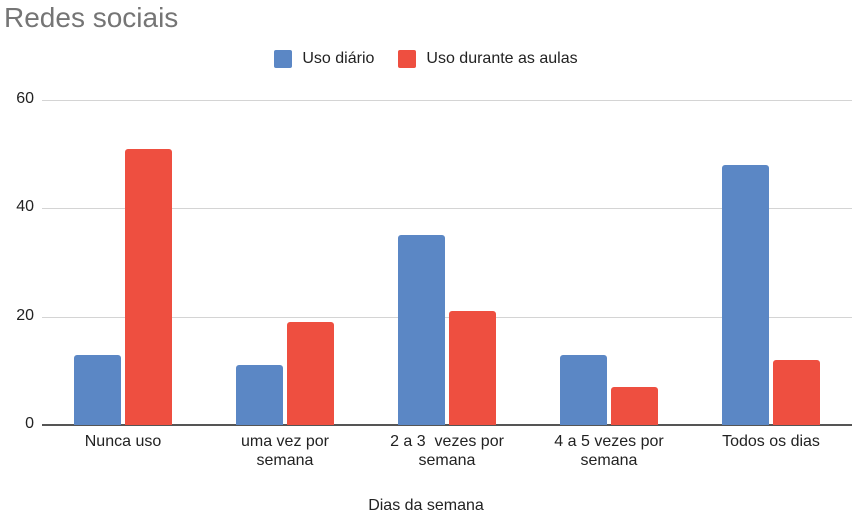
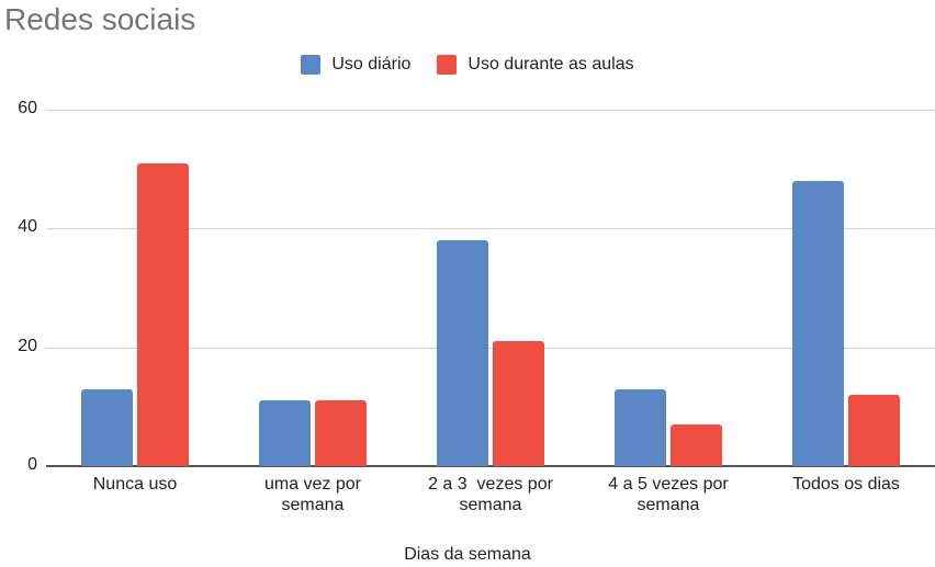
Uso durante as aulas/uma vez por semana: 19 -> 11
Uso diário/2 a 3 vezes por semana: 35 -> 38
